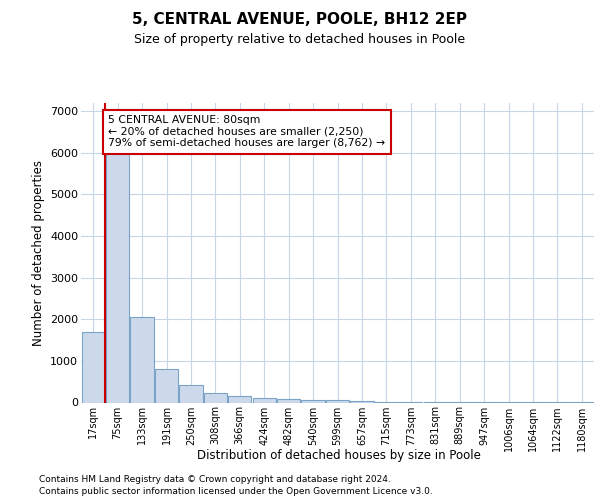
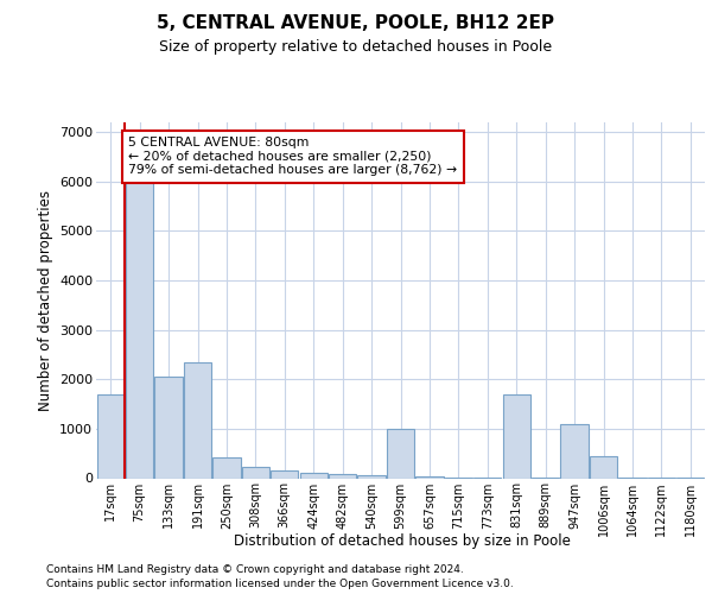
191sqm: 800 -> 2350
599sqm: 50 -> 1000
831sqm: 10 -> 1700
947sqm: 0 -> 1100
1006sqm: 0 -> 450
